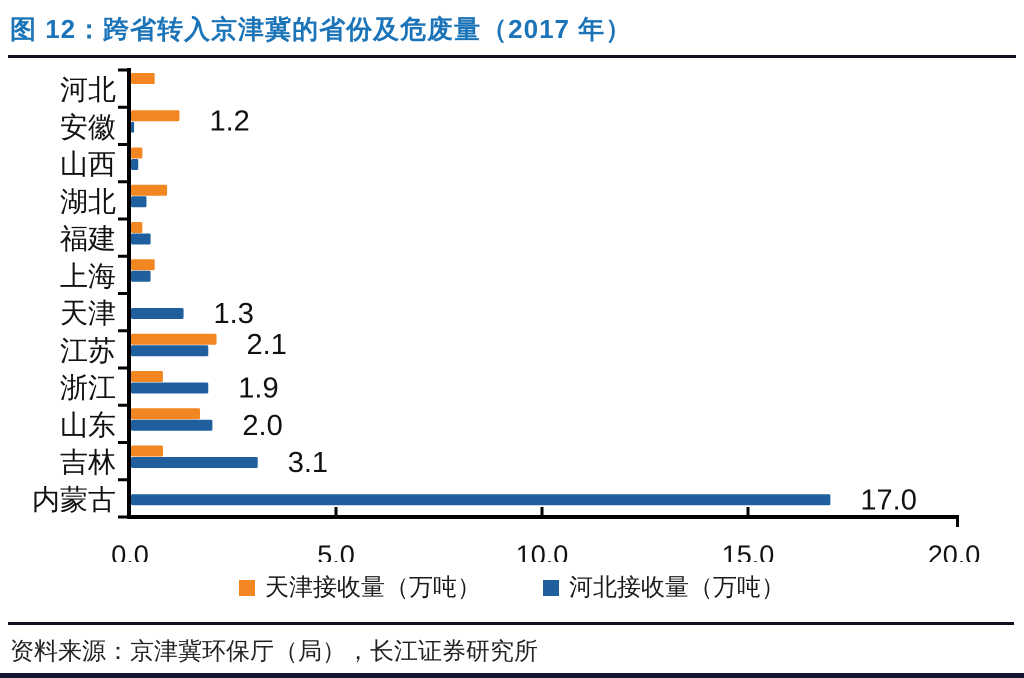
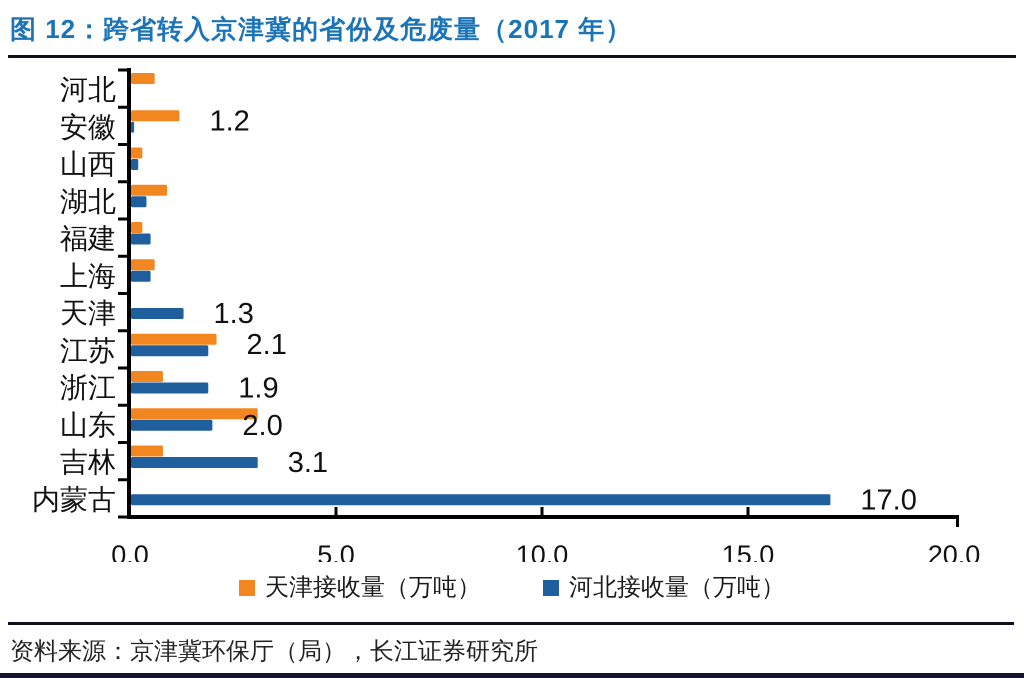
天津接收量（万吨）/山东: 1.7 -> 3.1
